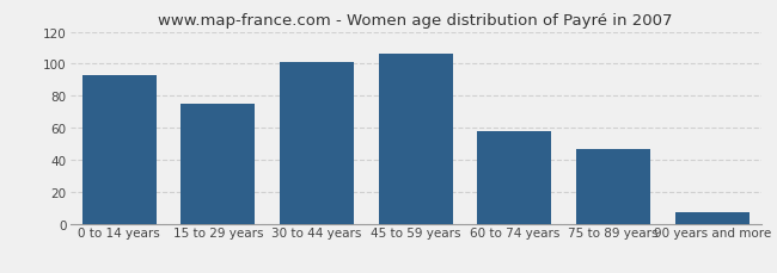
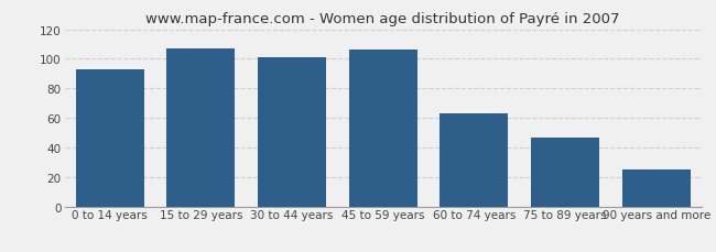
15 to 29 years: 75 -> 107
60 to 74 years: 58 -> 63
90 years and more: 7 -> 25
